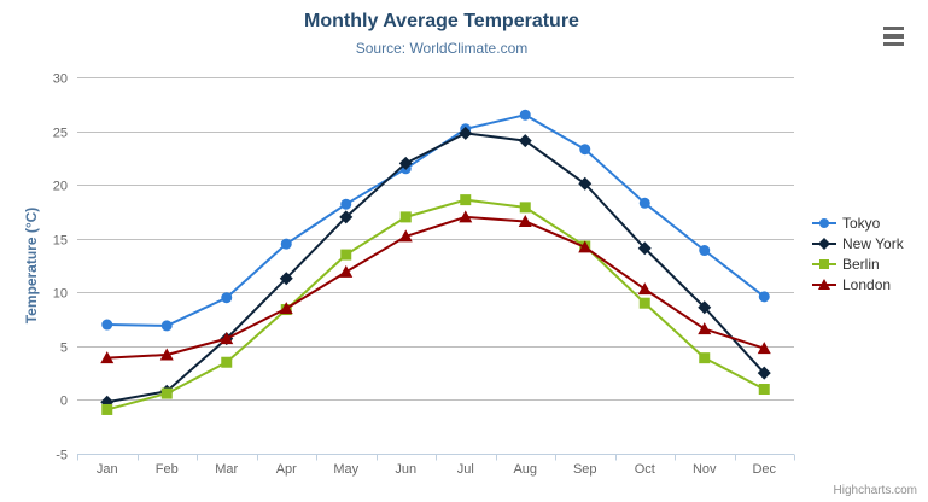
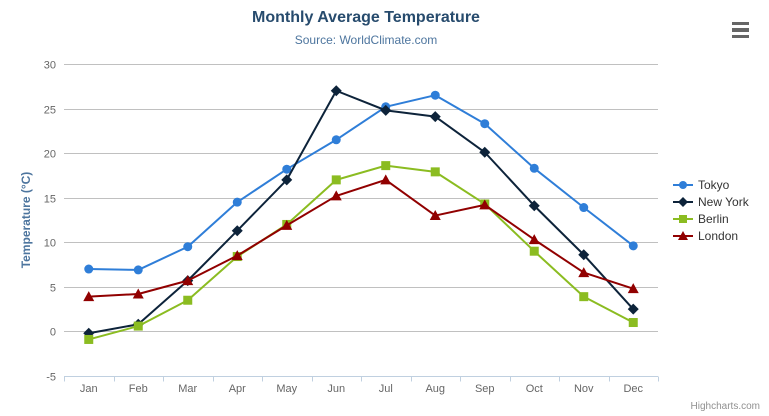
Berlin/May: 14 -> 12
New York/Jun: 22 -> 27
London/Aug: 17 -> 13
